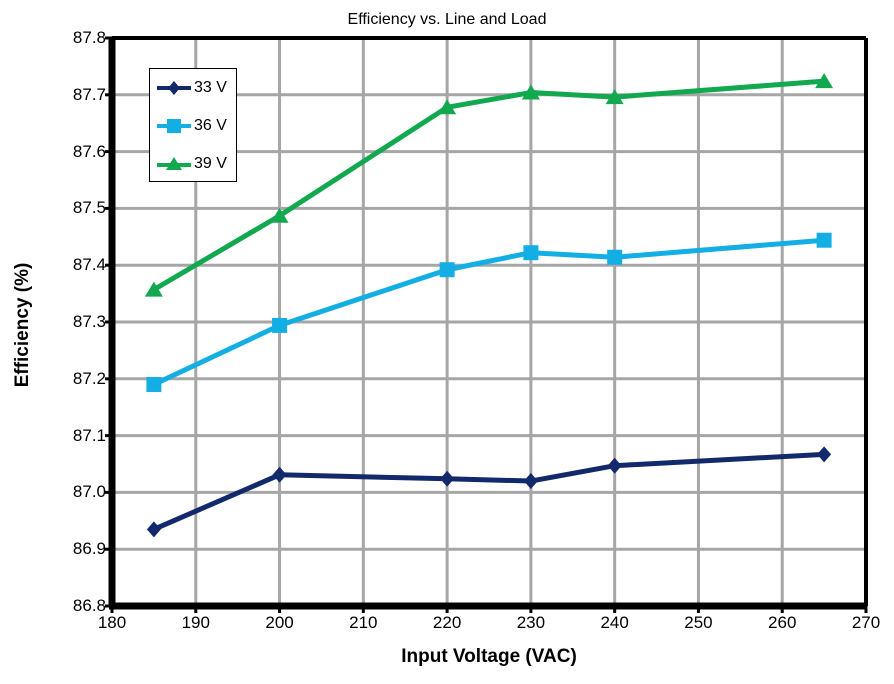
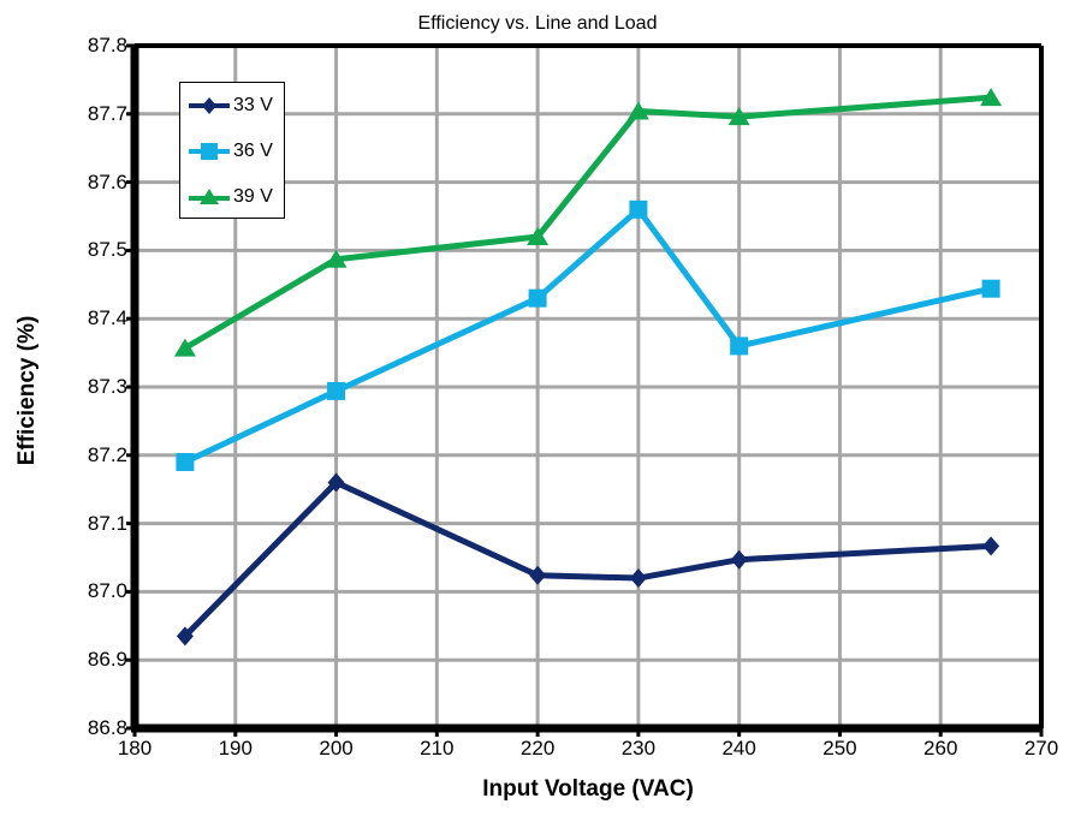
33 V/200: 87.03 -> 87.16
36 V/220: 87.39 -> 87.43
39 V/220: 87.68 -> 87.52
36 V/230: 87.42 -> 87.56
36 V/240: 87.41 -> 87.36
